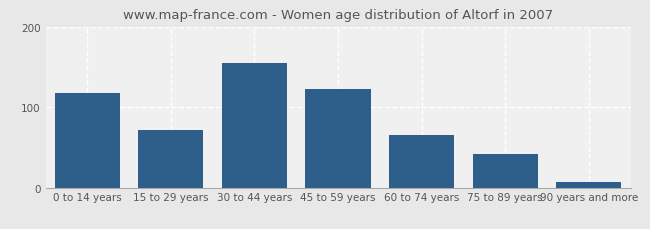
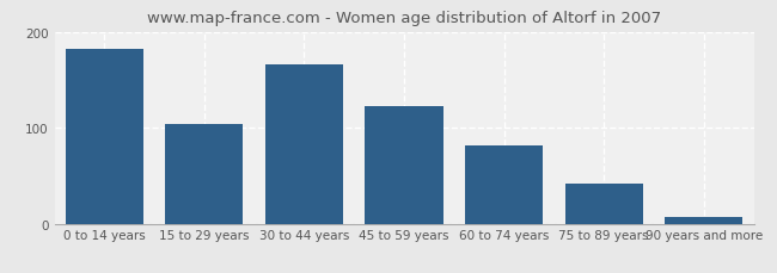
0 to 14 years: 118 -> 182
15 to 29 years: 72 -> 104
30 to 44 years: 155 -> 166
60 to 74 years: 65 -> 82
